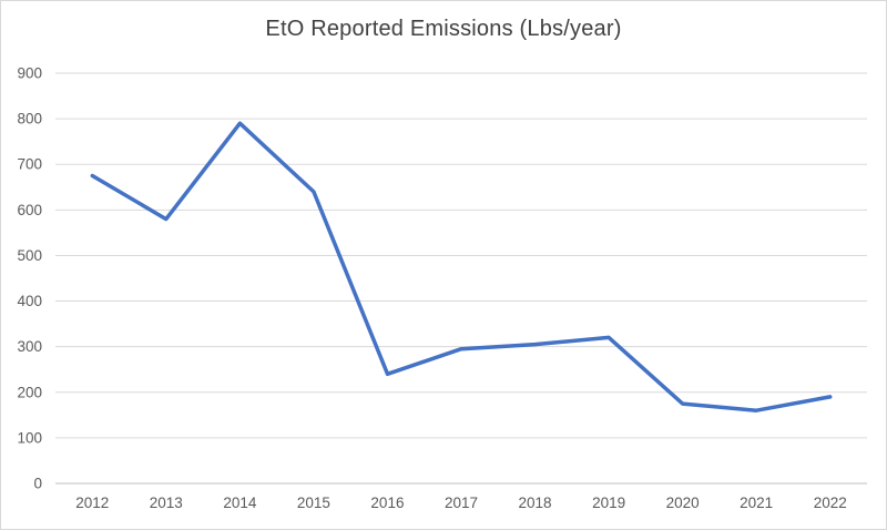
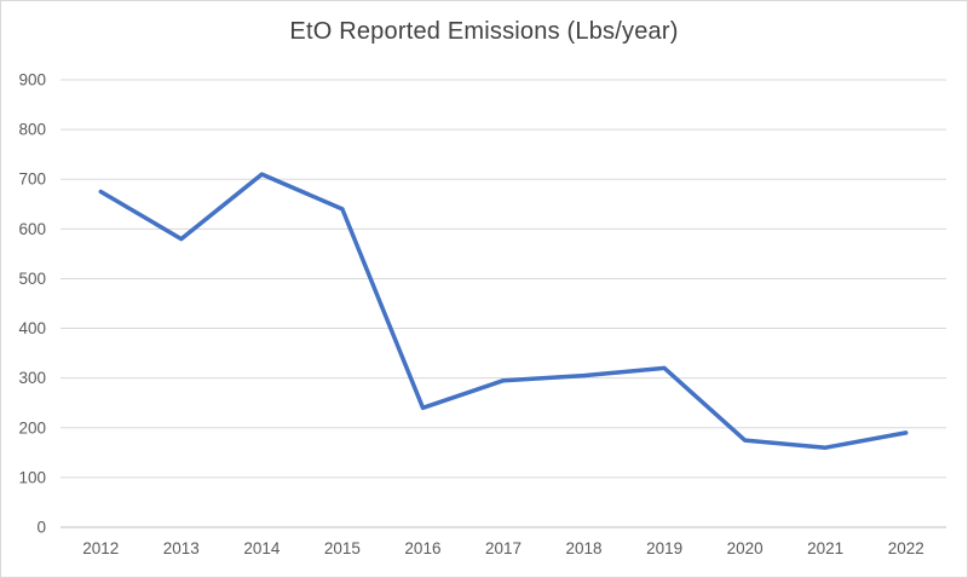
2014: 790 -> 710
